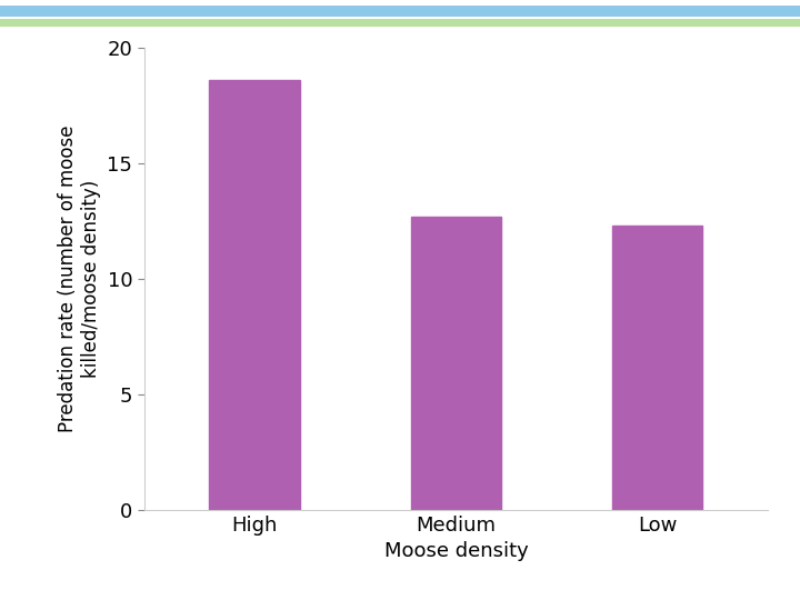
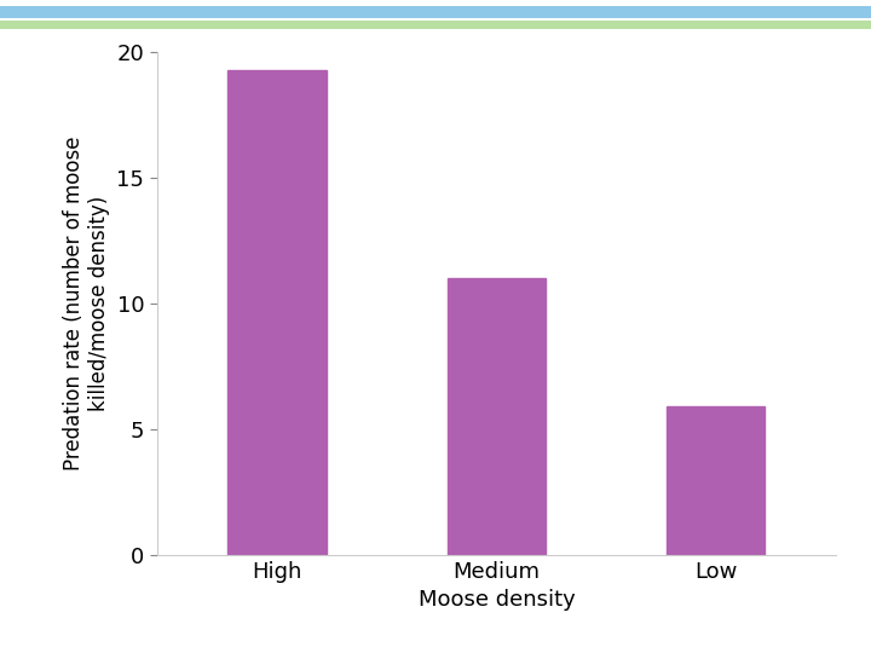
High: 18.6 -> 19.3
Medium: 12.7 -> 11.0
Low: 12.3 -> 5.9
